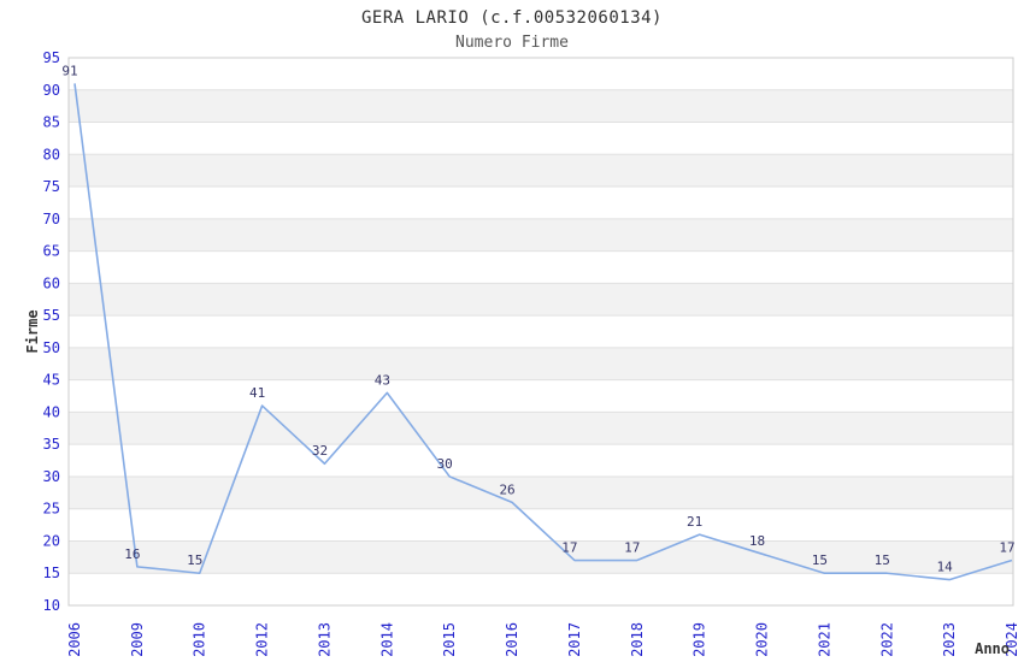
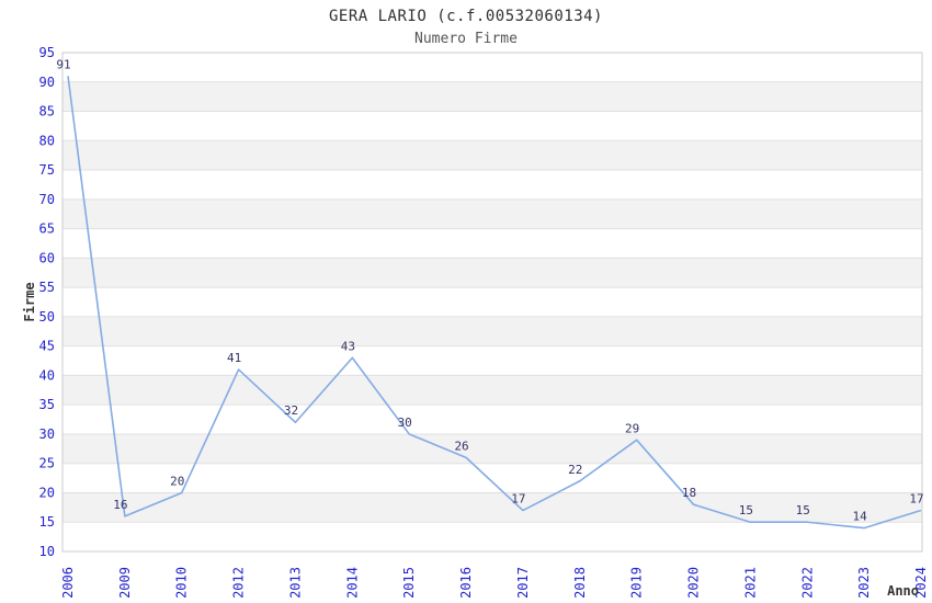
2010: 15 -> 20
2018: 17 -> 22
2019: 21 -> 29
